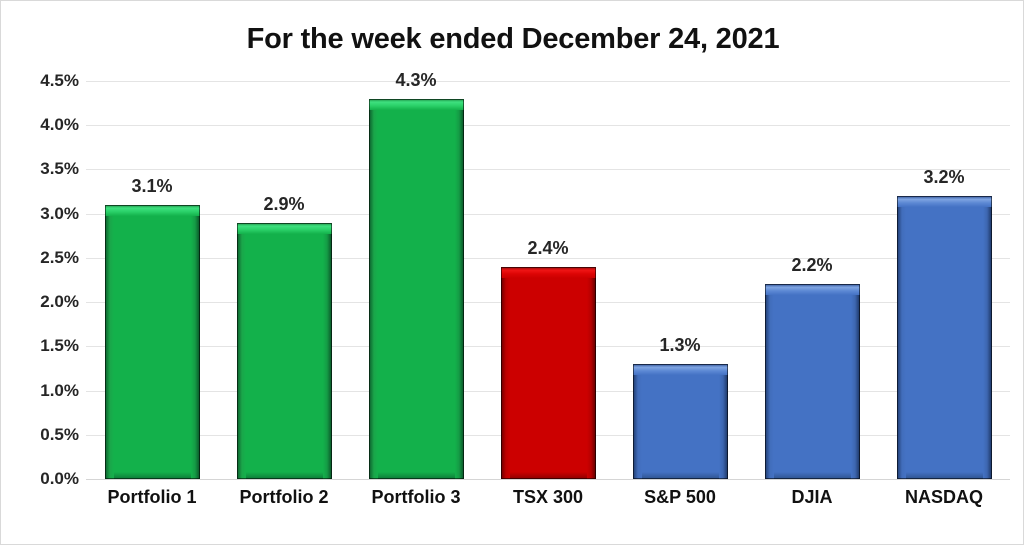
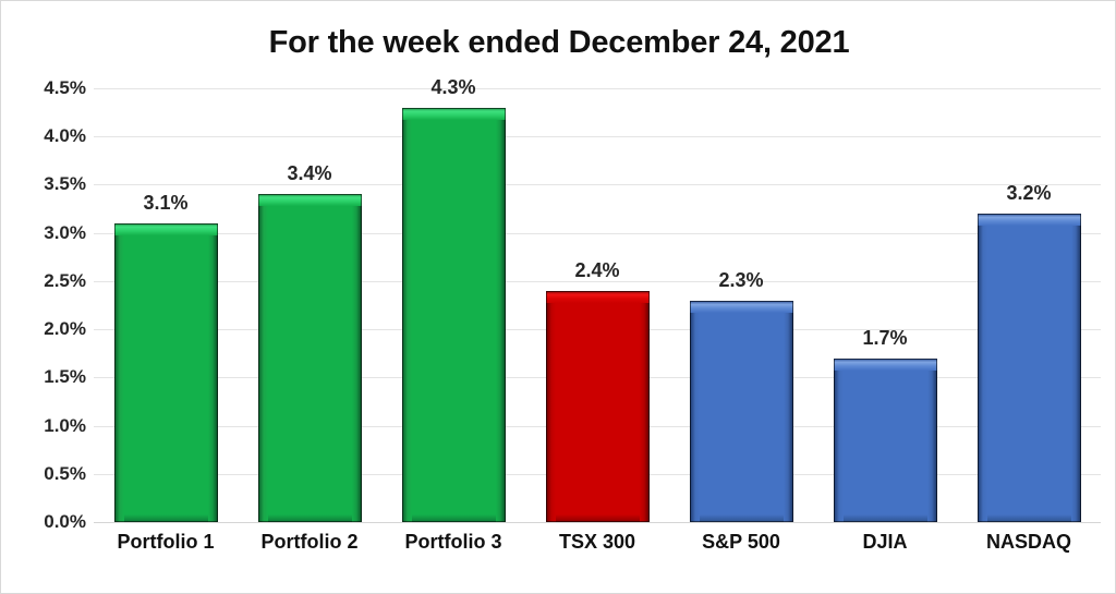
Portfolio 2: 2.9% -> 3.4%
S&P 500: 1.3% -> 2.3%
DJIA: 2.2% -> 1.7%
